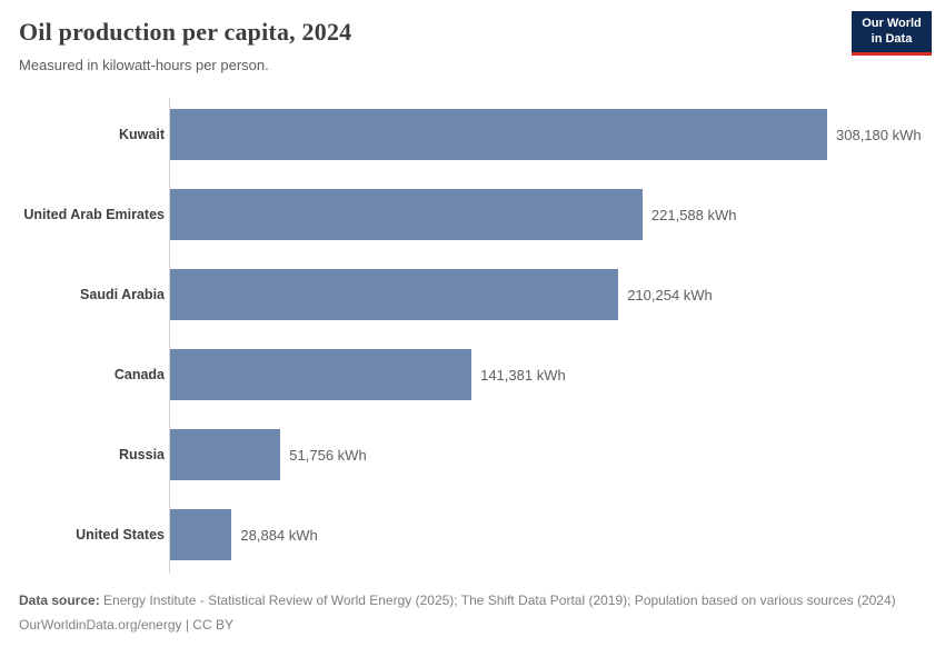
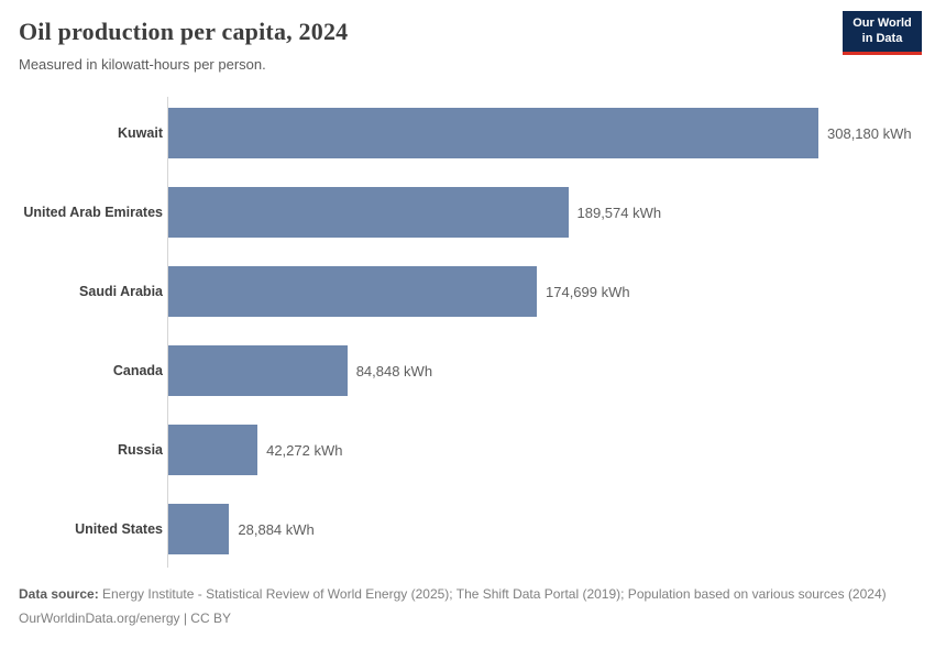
United Arab Emirates: 221,588 -> 189,574
Saudi Arabia: 210,254 -> 174,699
Canada: 141,381 -> 84,848
Russia: 51,756 -> 42,272
